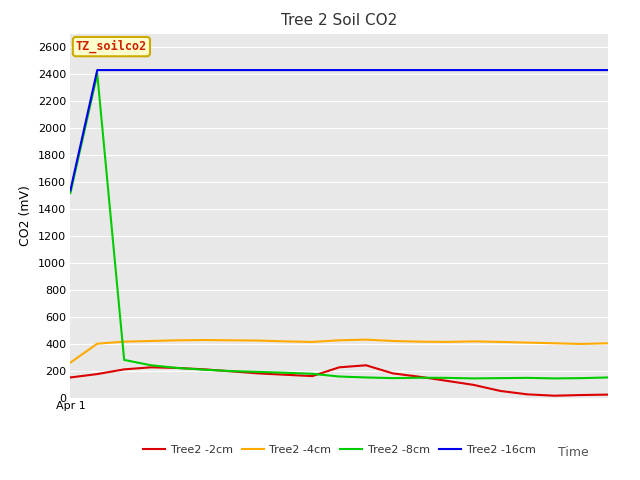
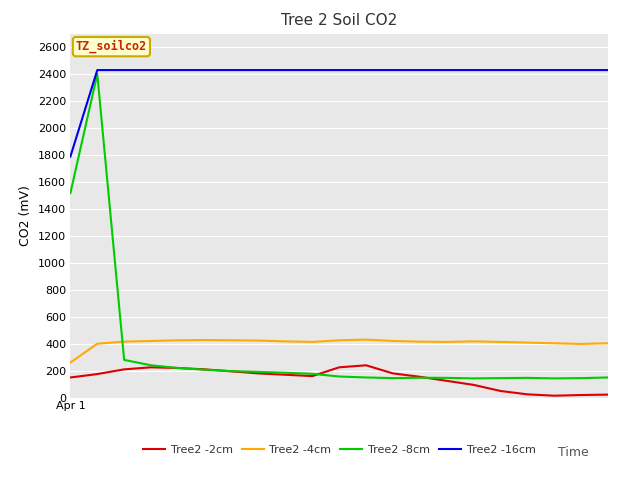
Tree2 -16cm/Apr 1: 1540 -> 1790
